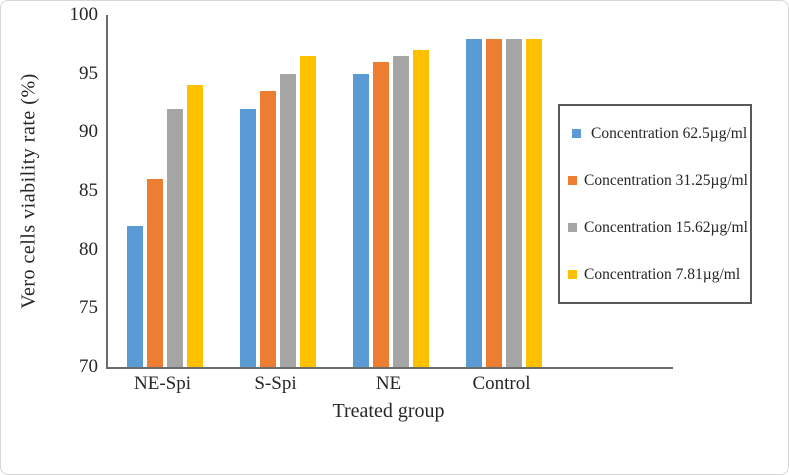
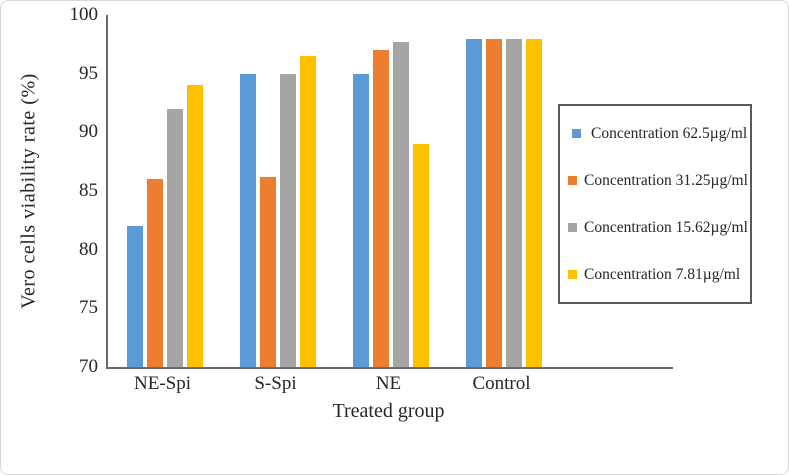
Concentration 62.5µg/ml/S-Spi: 92 -> 95
Concentration 31.25µg/ml/S-Spi: 93.5 -> 86.2
Concentration 31.25µg/ml/NE: 96.0 -> 97.0
Concentration 15.62µg/ml/NE: 96.5 -> 97.7
Concentration 7.81µg/ml/NE: 97.0 -> 89.0
